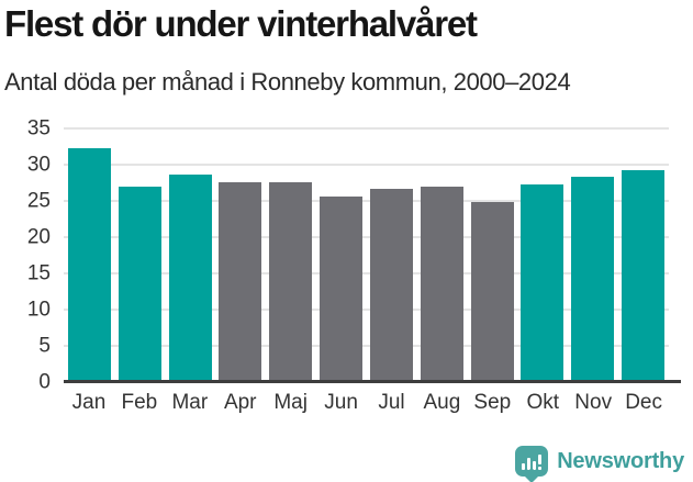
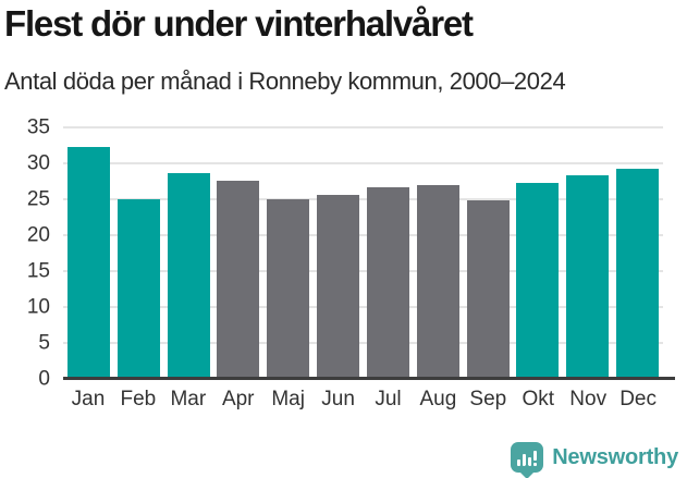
Feb: 27 -> 25
Maj: 28 -> 25
